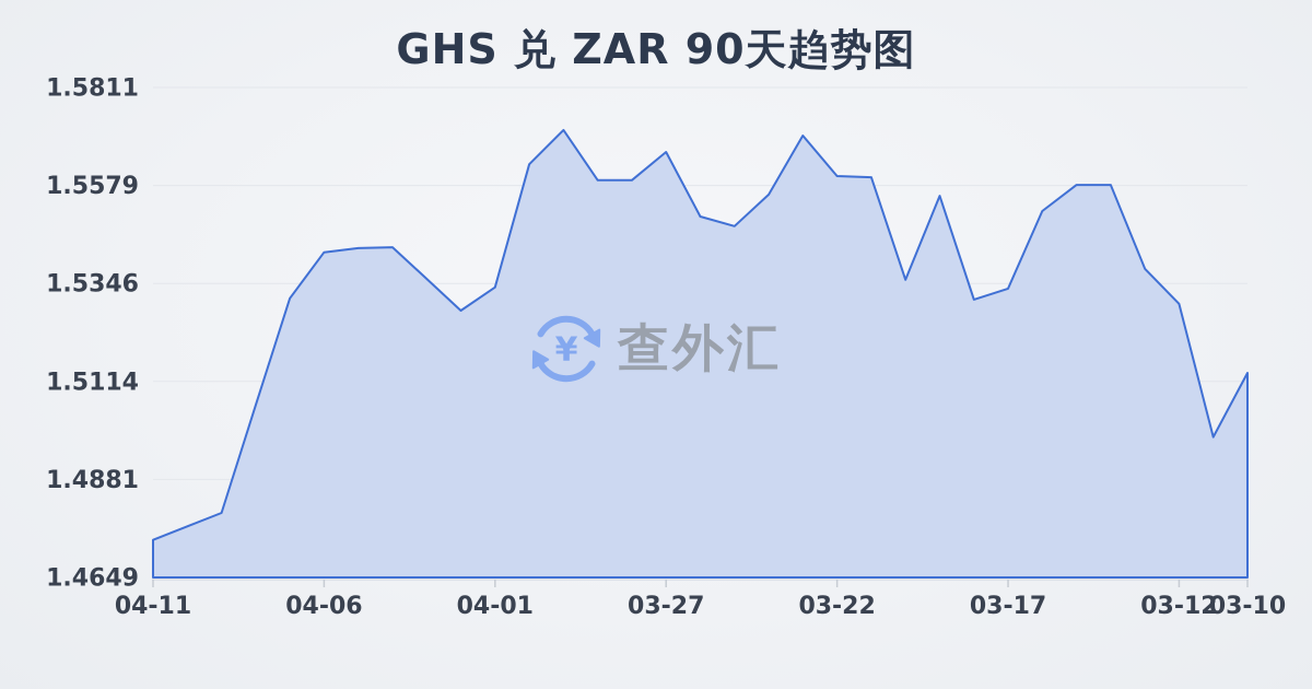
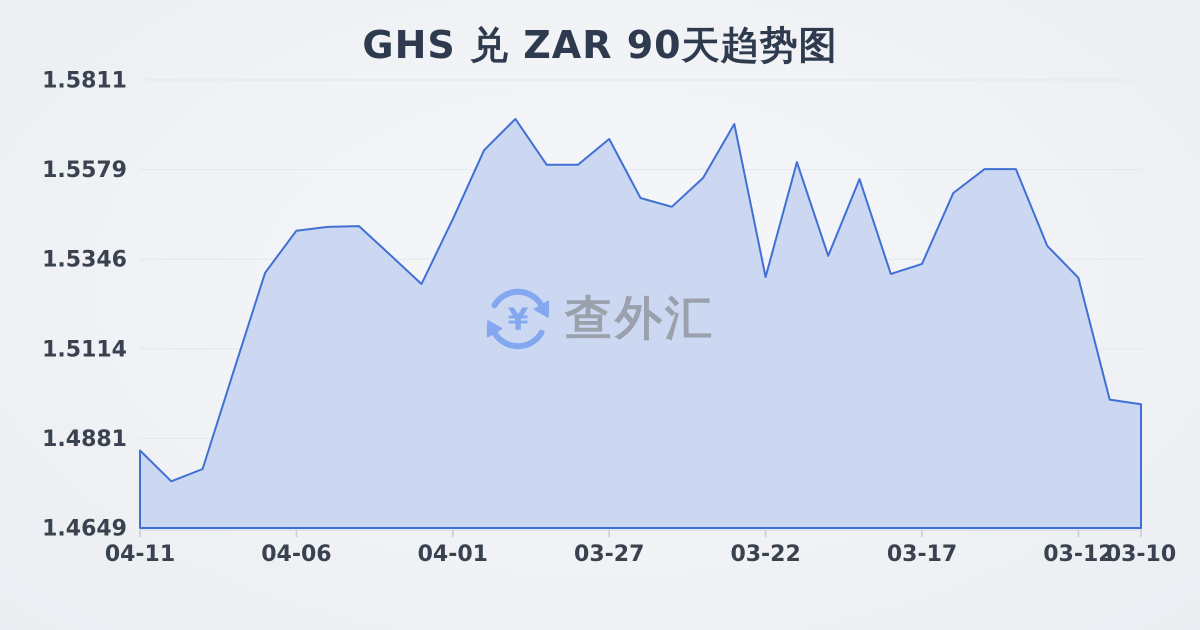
04-11: 1.474 -> 1.485
04-01: 1.534 -> 1.545
03-22: 1.560 -> 1.530
03-10: 1.513 -> 1.497
